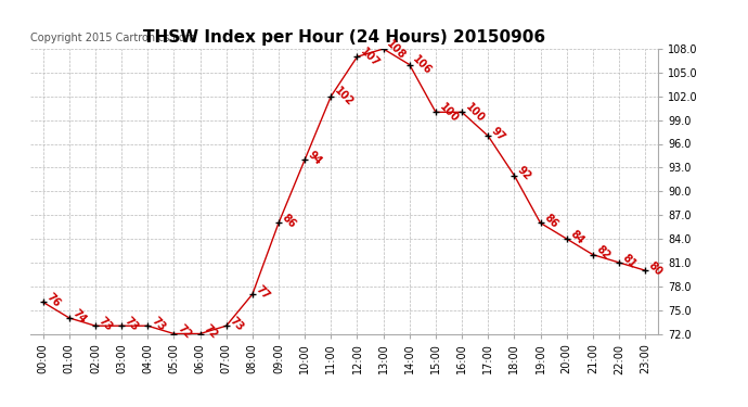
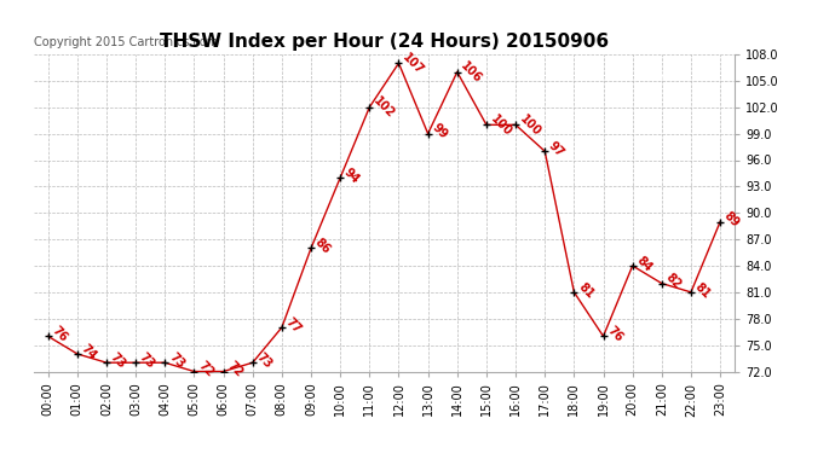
13:00: 108 -> 99
18:00: 92 -> 81
19:00: 86 -> 76
23:00: 80 -> 89
